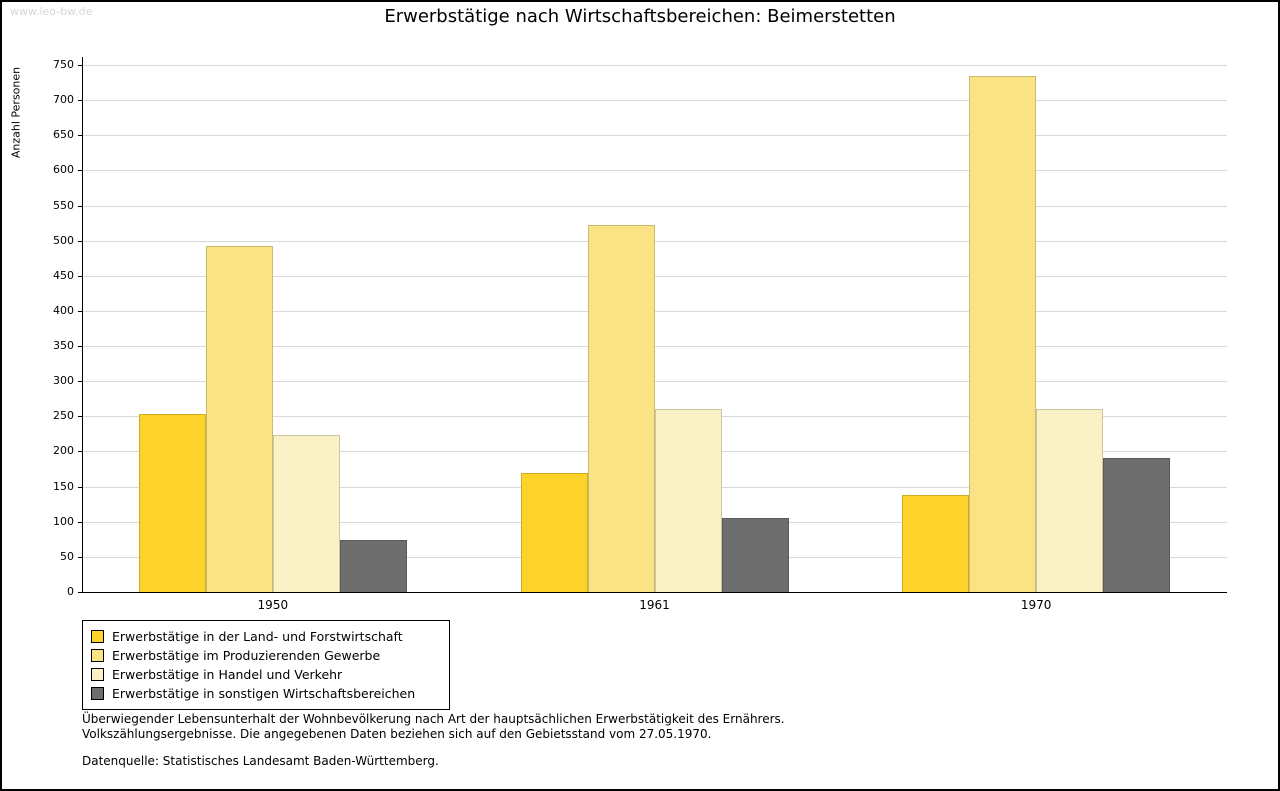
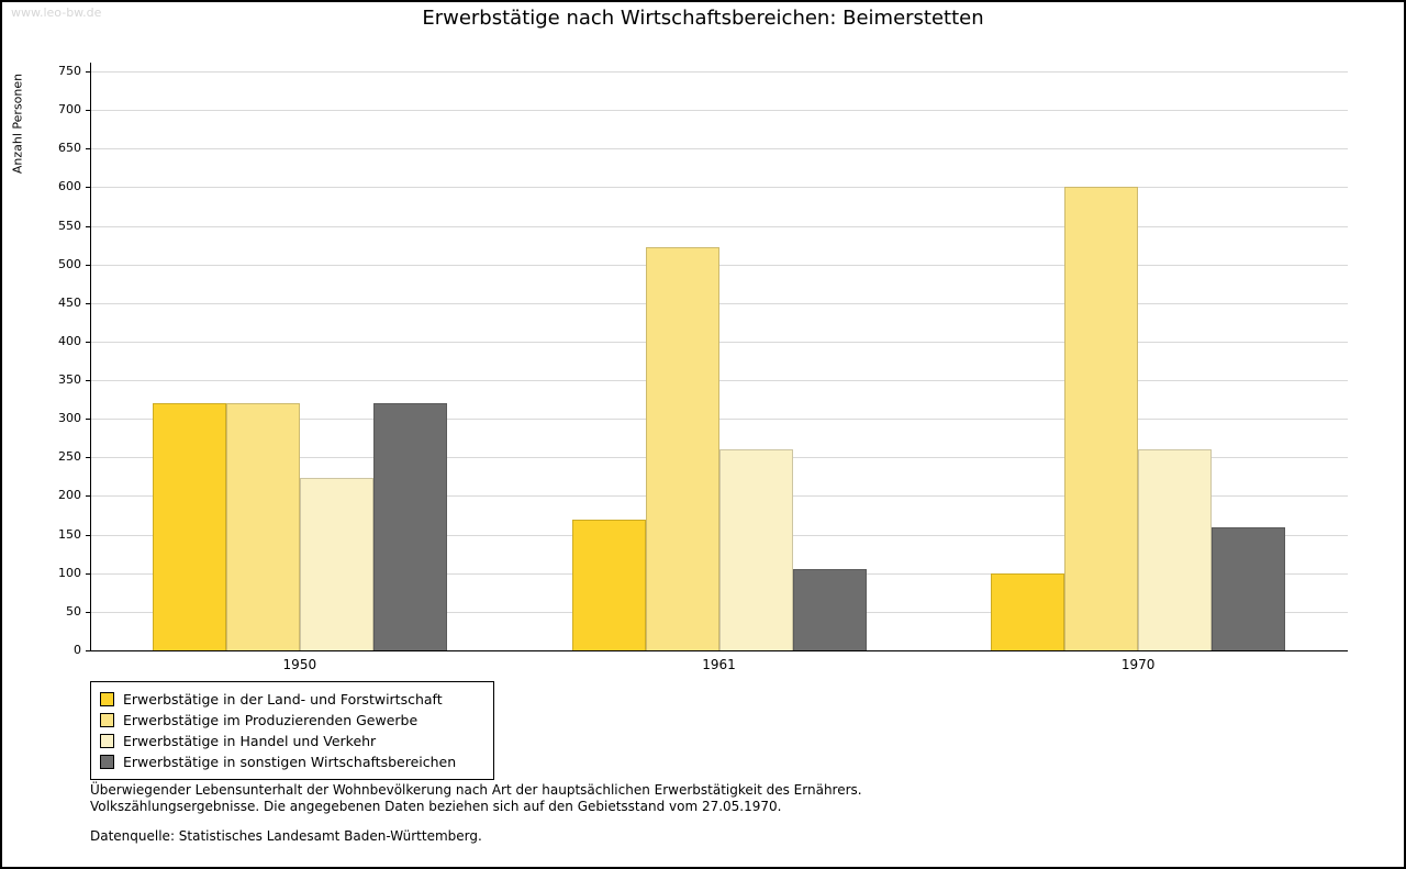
Erwerbstätige in der Land- und Forstwirtschaft/1950: 250 -> 320
Erwerbstätige im Produzierenden Gewerbe/1950: 490 -> 320
Erwerbstätige in sonstigen Wirtschaftsbereichen/1950: 70 -> 320
Erwerbstätige in der Land- und Forstwirtschaft/1970: 140 -> 100
Erwerbstätige im Produzierenden Gewerbe/1970: 740 -> 600
Erwerbstätige in sonstigen Wirtschaftsbereichen/1970: 190 -> 160
